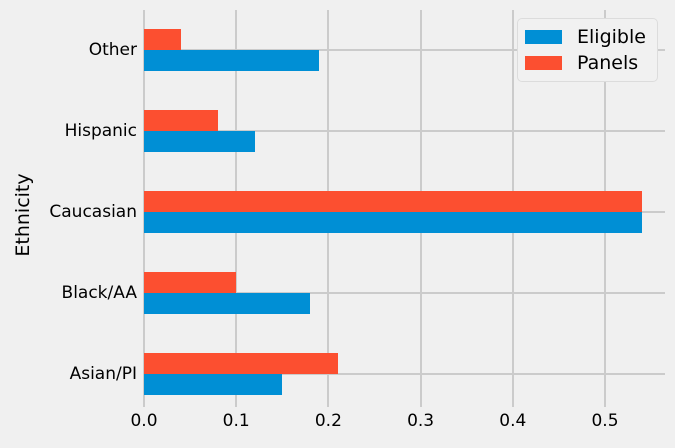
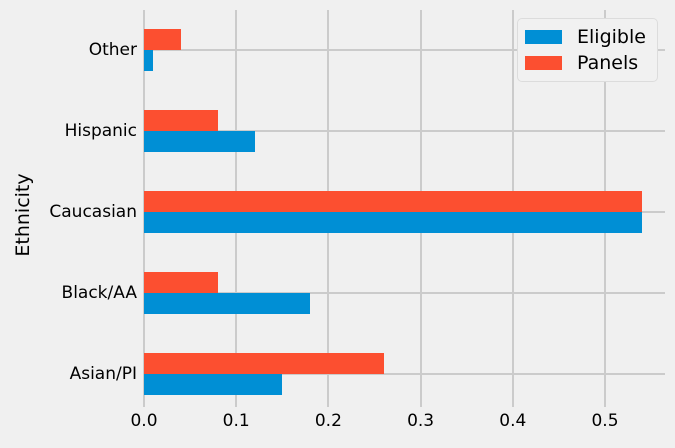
Eligible/Other: 0.19 -> 0.01
Panels/Black/AA: 0.10 -> 0.08
Panels/Asian/PI: 0.21 -> 0.26
